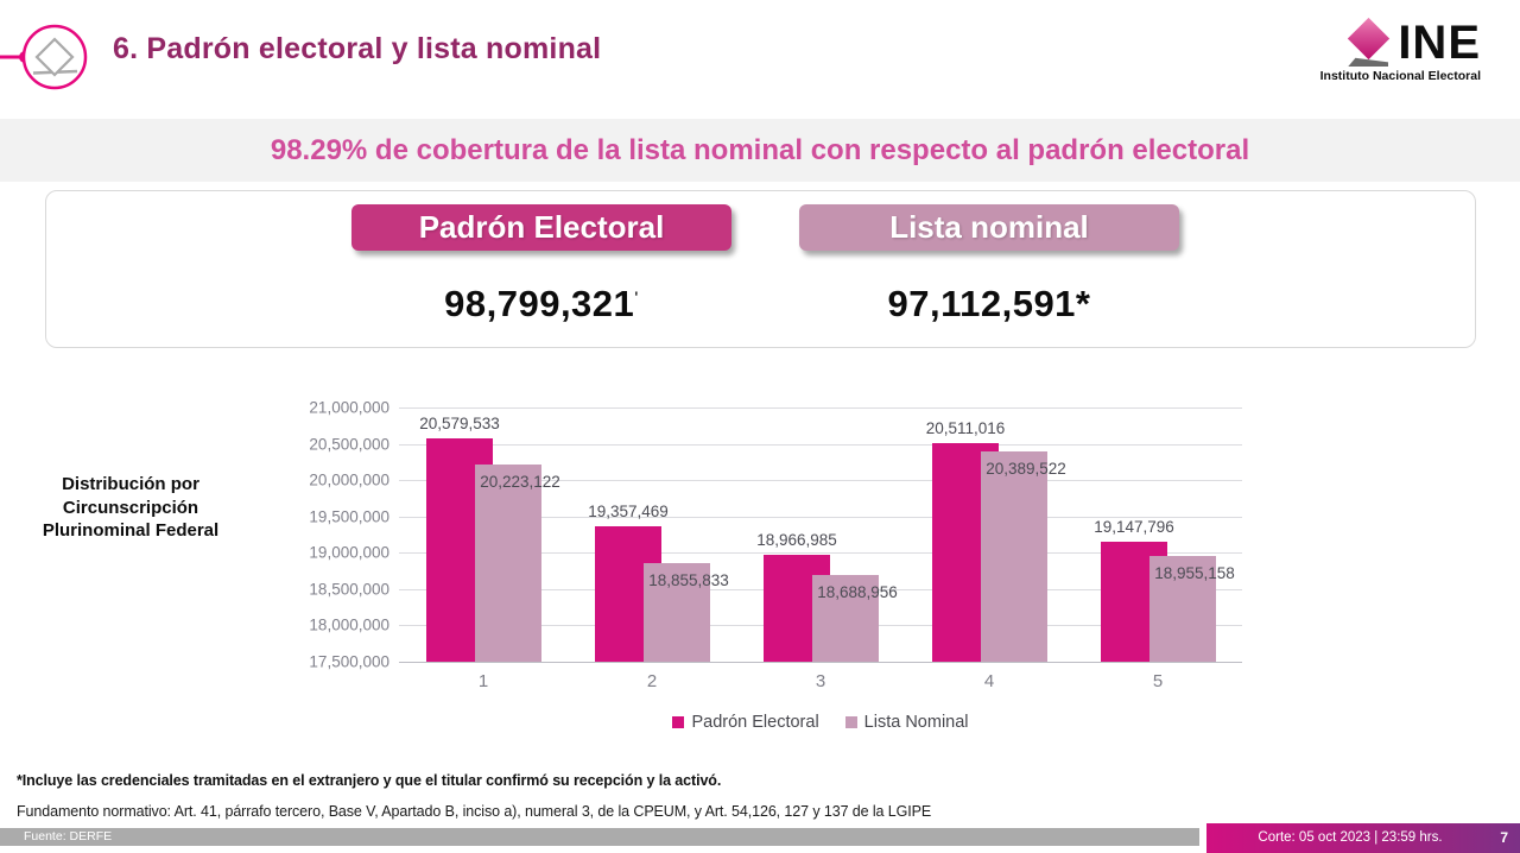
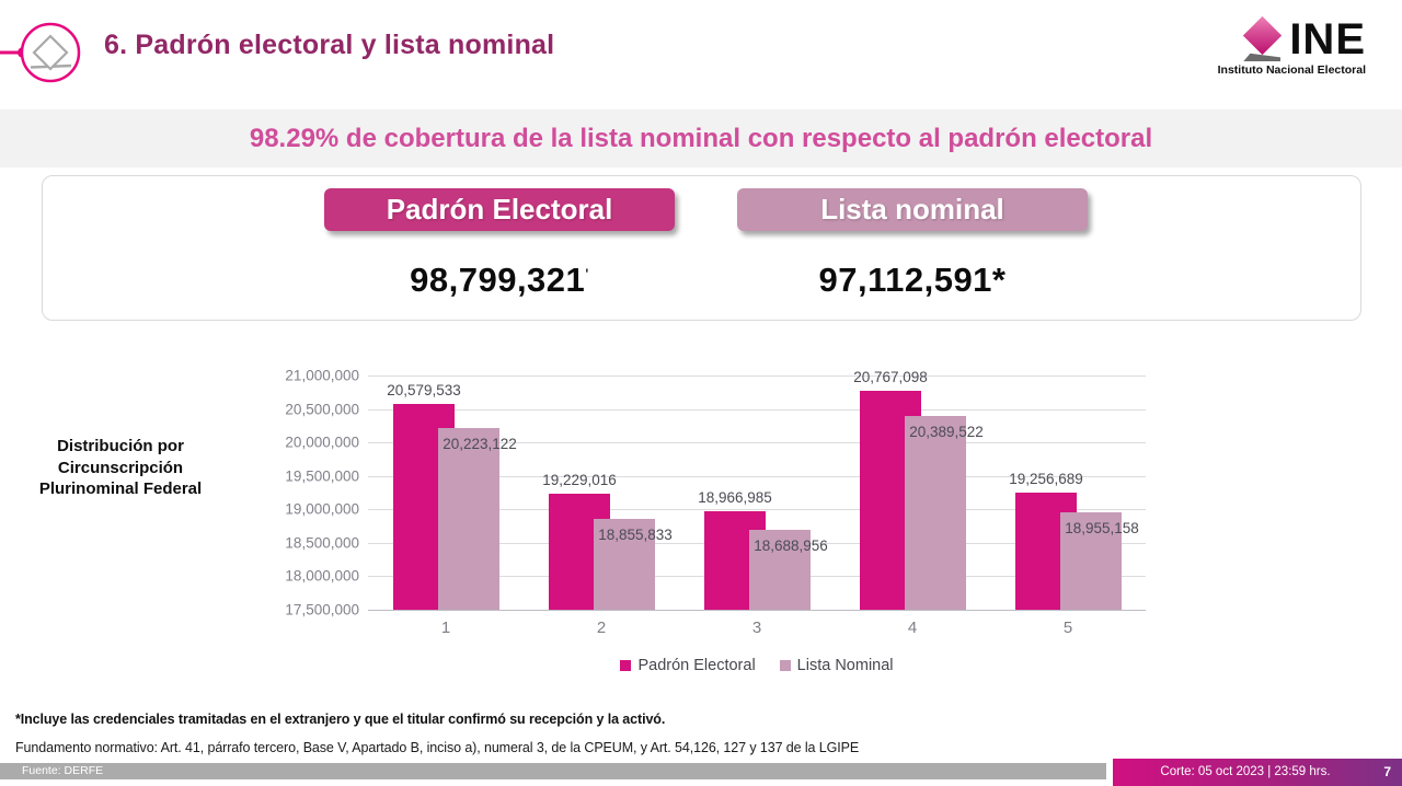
Padrón Electoral/2: 19,357,469 -> 19,229,016
Padrón Electoral/4: 20,511,016 -> 20,767,098
Padrón Electoral/5: 19,147,796 -> 19,256,689
